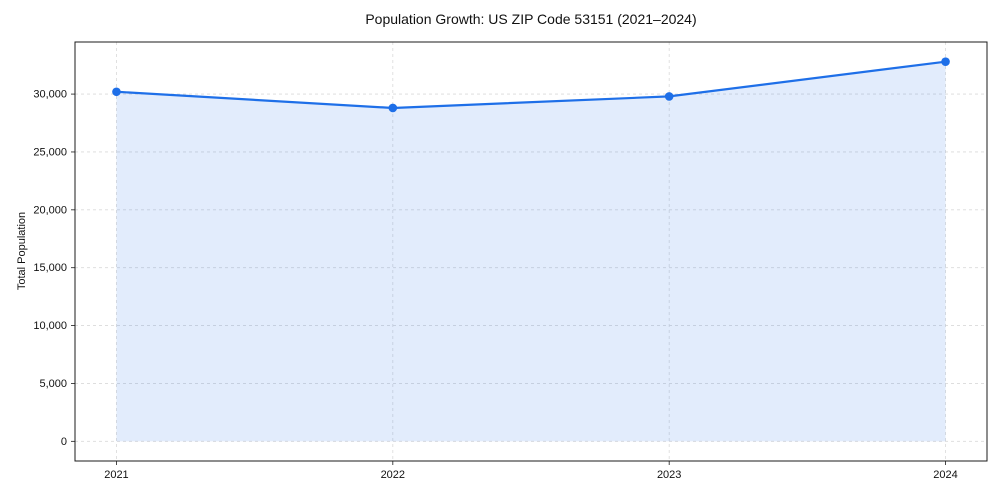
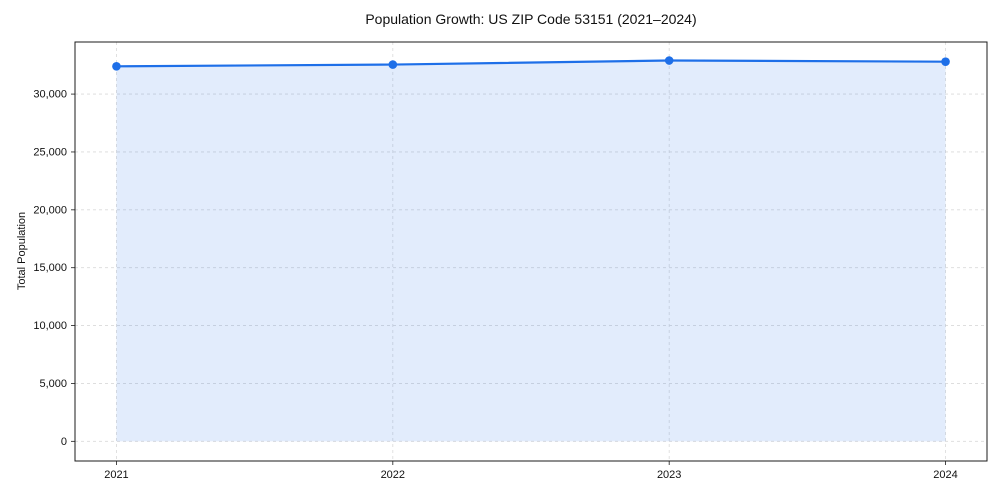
2021: 30200 -> 32400
2022: 28800 -> 32600
2023: 29800 -> 32900
